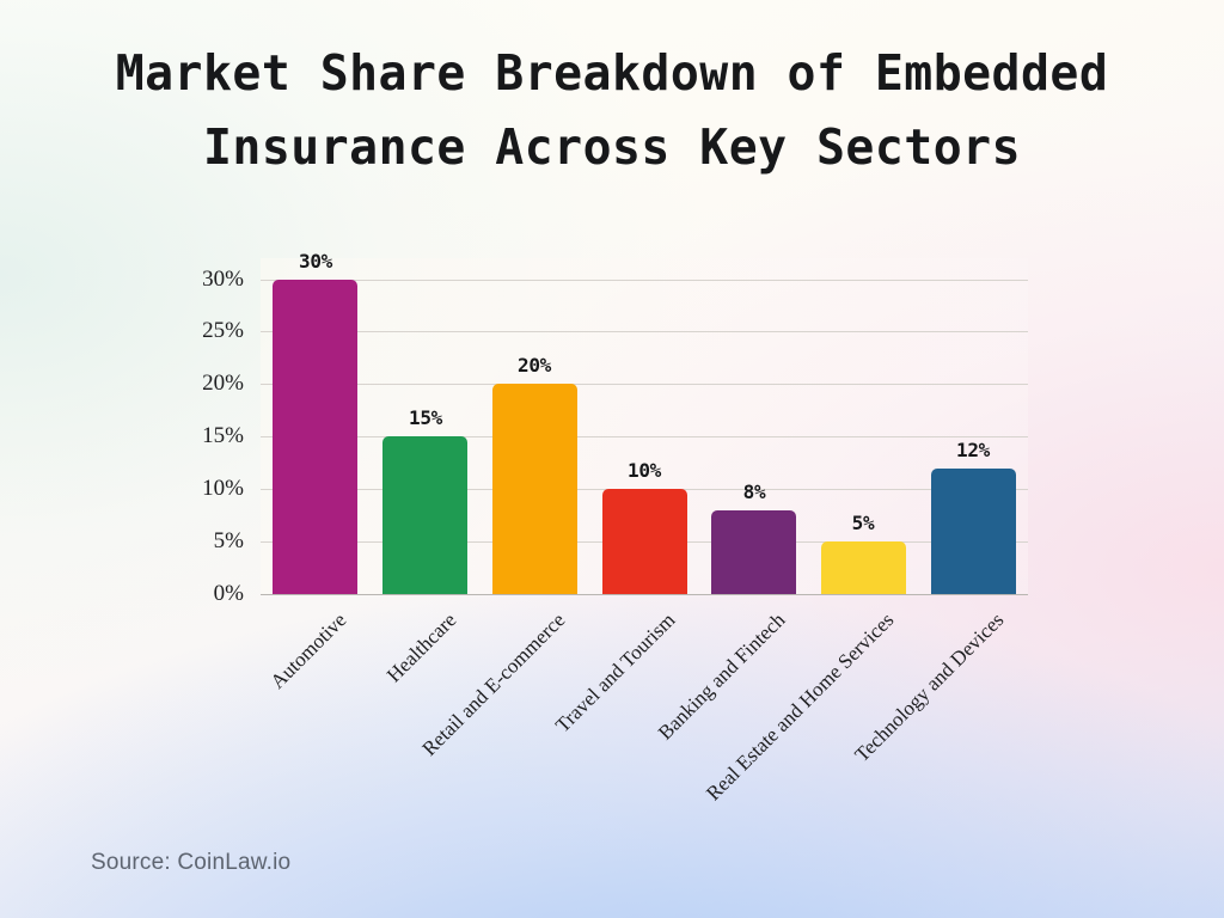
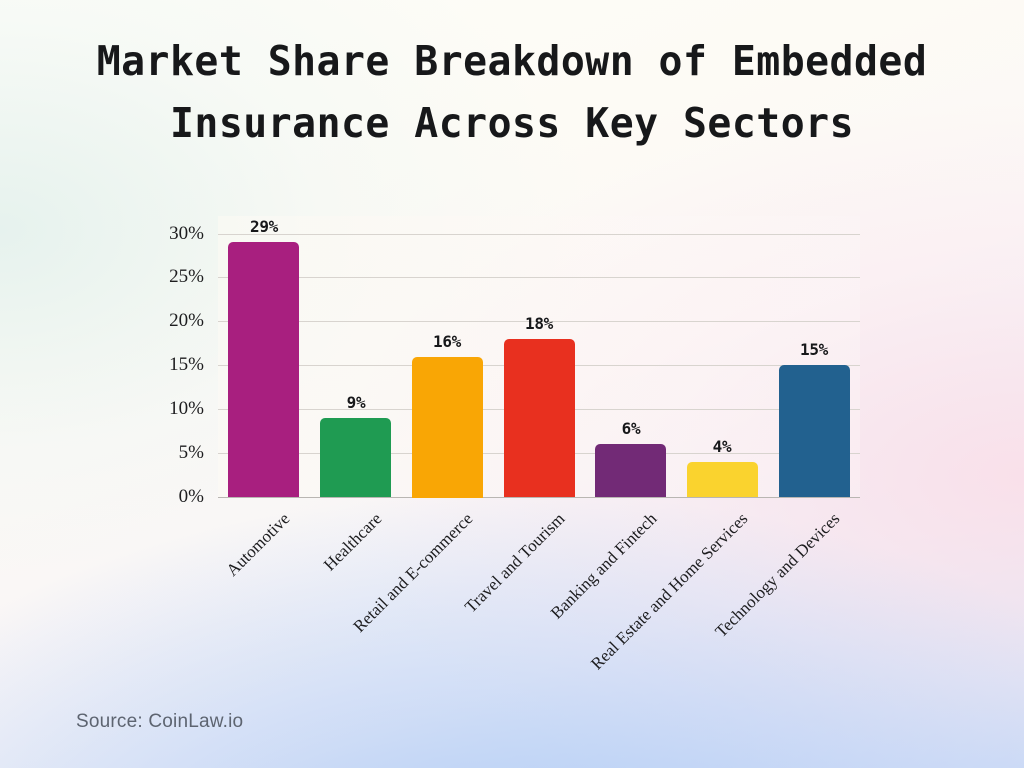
Automotive: 30% -> 29%
Healthcare: 15% -> 9%
Retail and E-commerce: 20% -> 16%
Travel and Tourism: 10% -> 18%
Banking and Fintech: 8% -> 6%
Real Estate and Home Services: 5% -> 4%
Technology and Devices: 12% -> 15%
